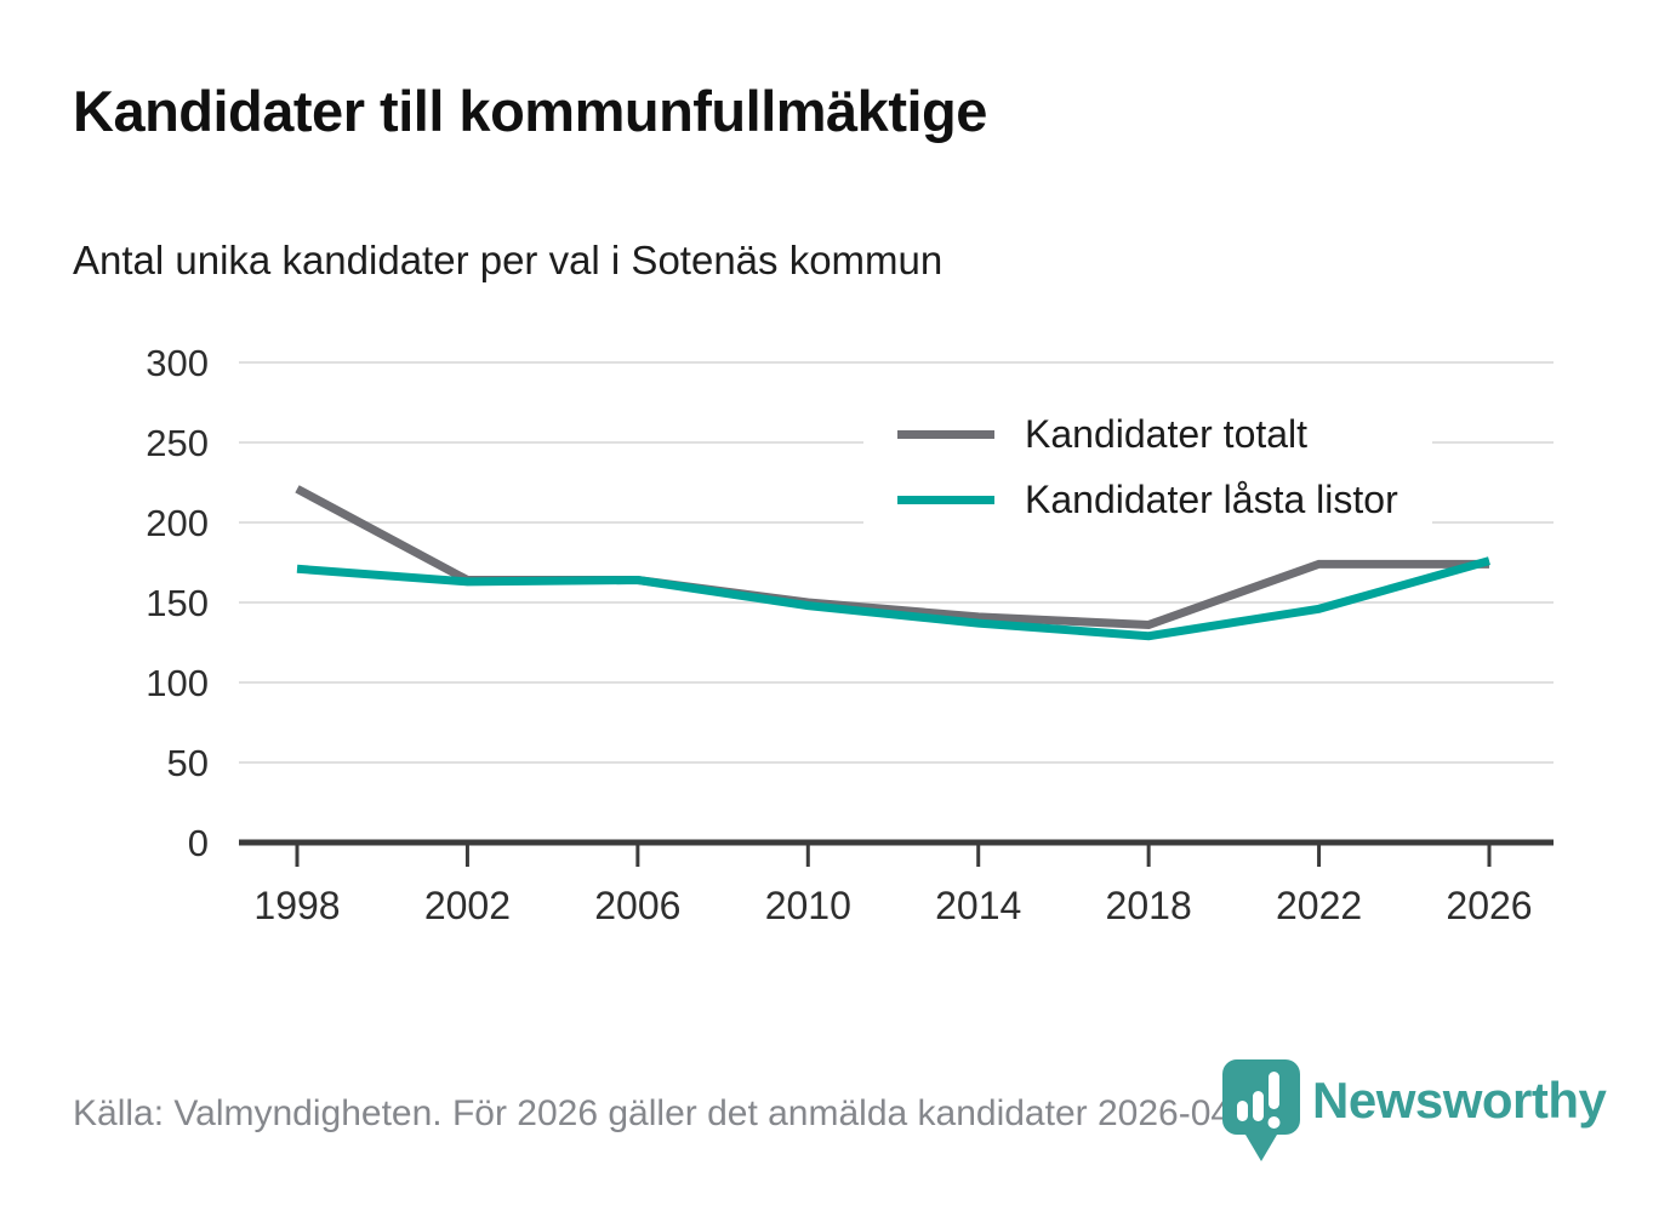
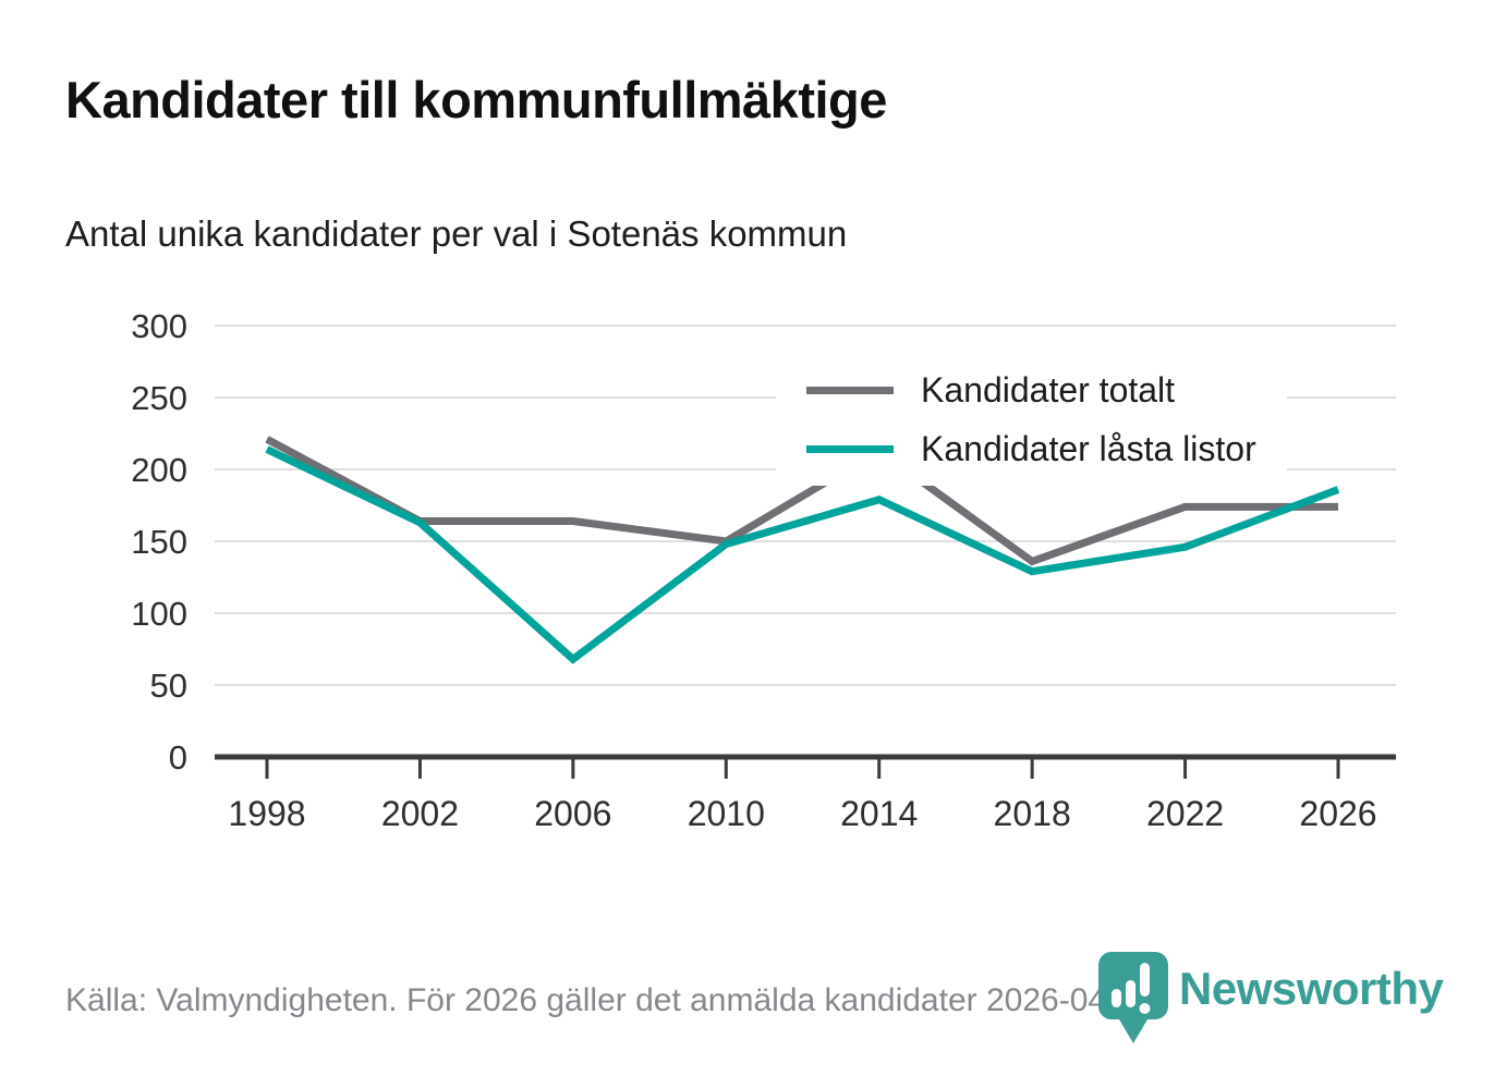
Kandidater låsta listor/1998: 171 -> 214
Kandidater låsta listor/2006: 164 -> 68
Kandidater totalt/2014: 141 -> 213
Kandidater låsta listor/2014: 137 -> 179
Kandidater låsta listor/2026: 176 -> 186
